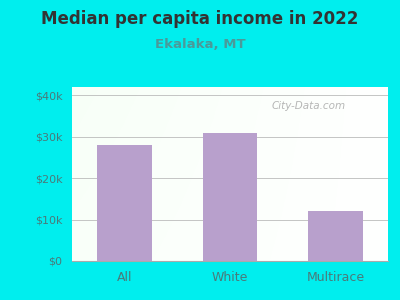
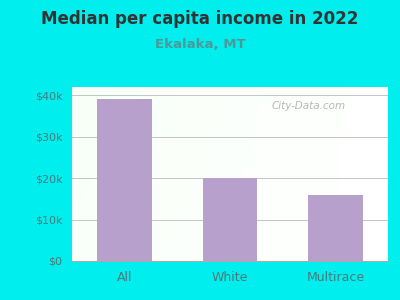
All: $28k -> $39k
White: $31k -> $20k
Multirace: $12k -> $16k
